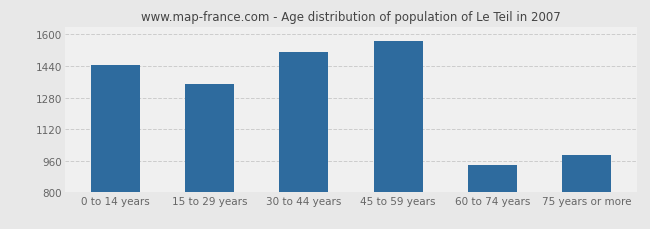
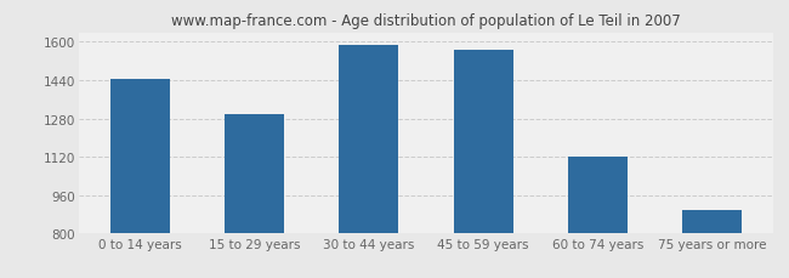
15 to 29 years: 1350 -> 1300
30 to 44 years: 1510 -> 1590
60 to 74 years: 940 -> 1120
75 years or more: 990 -> 900
